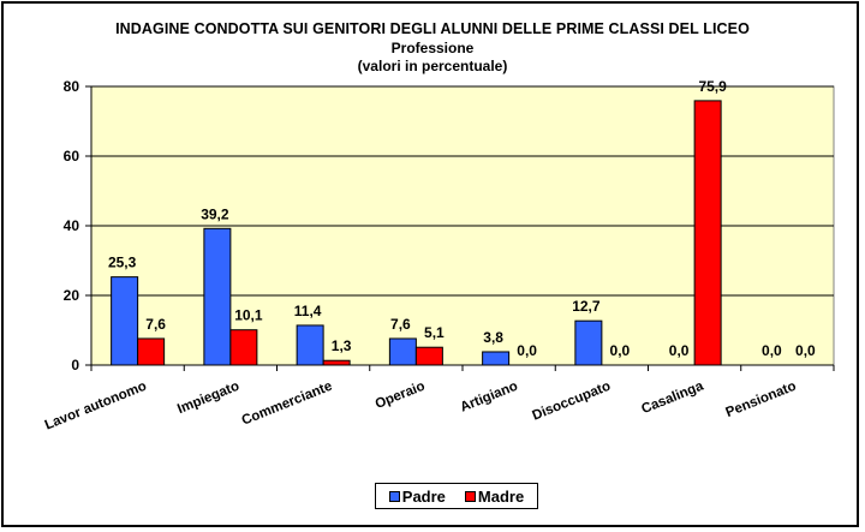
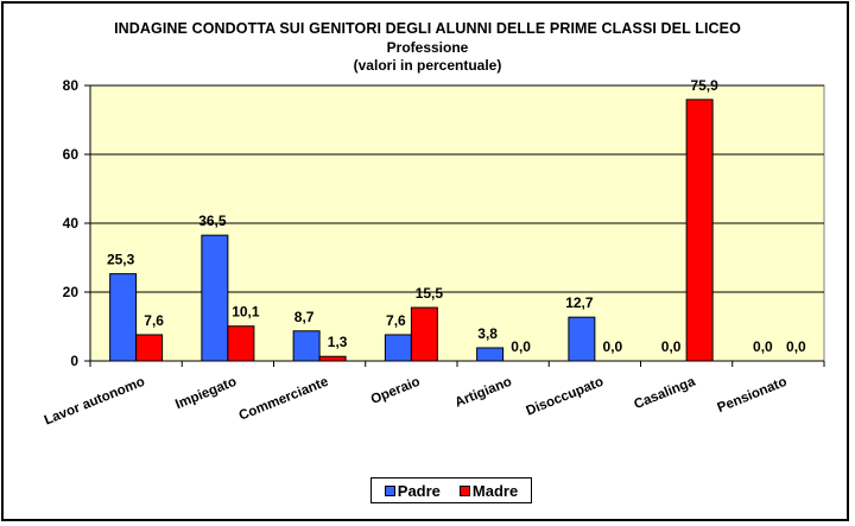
Padre/Impiegato: 39,2 -> 36,5
Padre/Commerciante: 11,4 -> 8,7
Madre/Operaio: 5,1 -> 15,5
